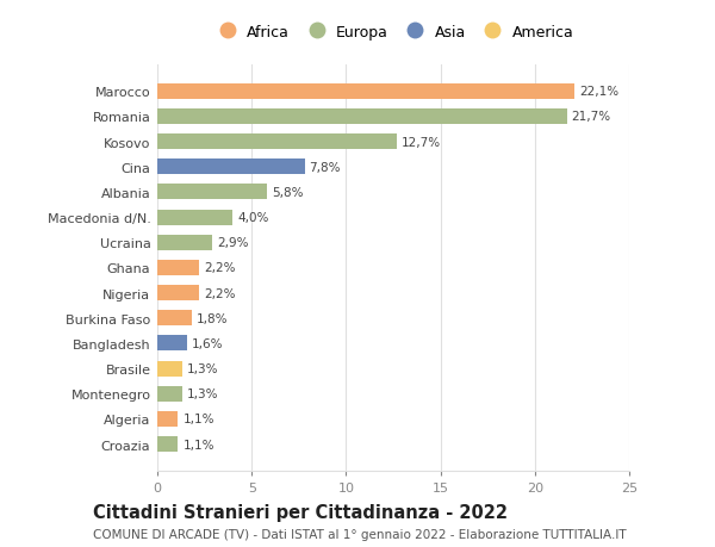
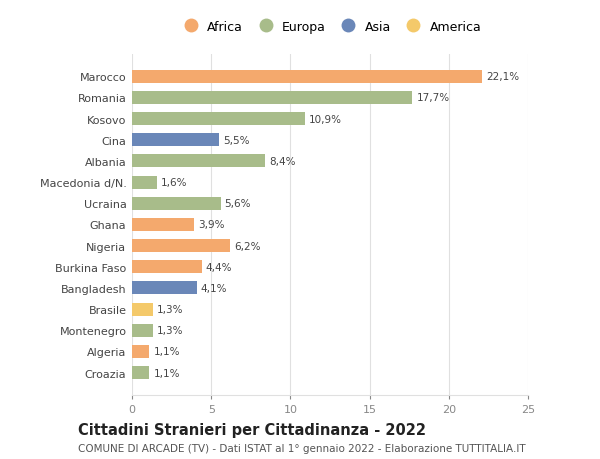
Romania: 21,7% -> 17,7%
Kosovo: 12,7% -> 10,9%
Cina: 7,8% -> 5,5%
Albania: 5,8% -> 8,4%
Macedonia d/N.: 4,0% -> 1,6%
Ucraina: 2,9% -> 5,6%
Ghana: 2,2% -> 3,9%
Nigeria: 2,2% -> 6,2%
Burkina Faso: 1,8% -> 4,4%
Bangladesh: 1,6% -> 4,1%
